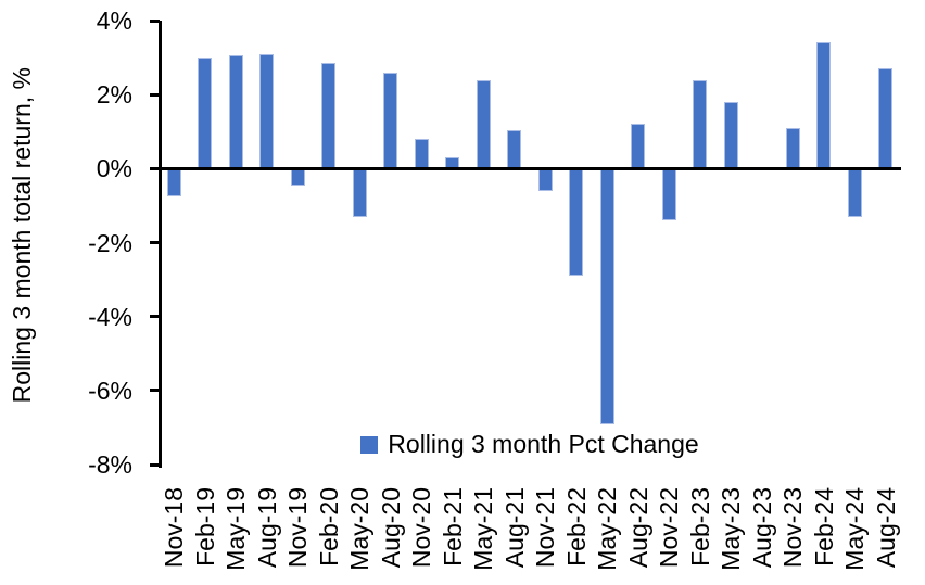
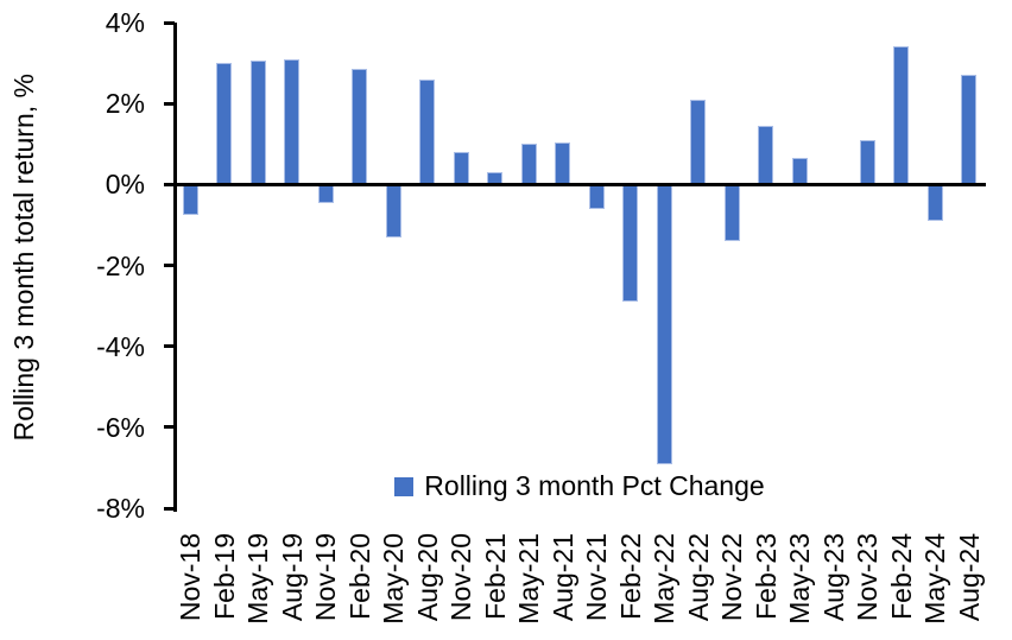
May-21: 2.4% -> 1.0%
Aug-22: 1.2% -> 2.1%
Feb-23: 2.4% -> 1.4%
May-23: 1.8% -> 0.7%
May-24: -1.3% -> -0.9%
